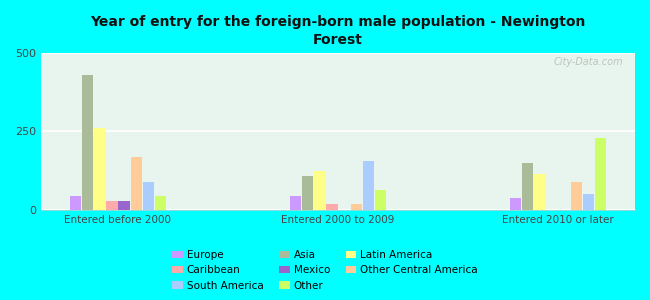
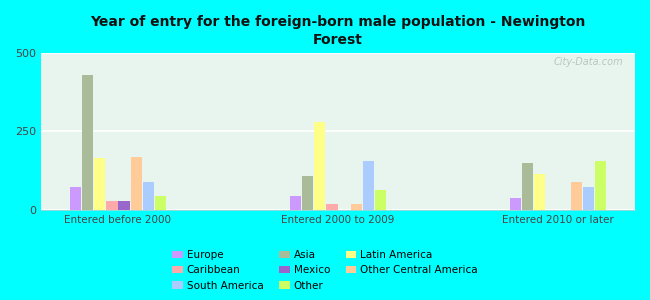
Europe/Entered before 2000: 45 -> 75
Latin America/Entered before 2000: 260 -> 165
Latin America/Entered 2000 to 2009: 125 -> 280
South America/Entered 2010 or later: 50 -> 75
Other/Entered 2010 or later: 230 -> 155
